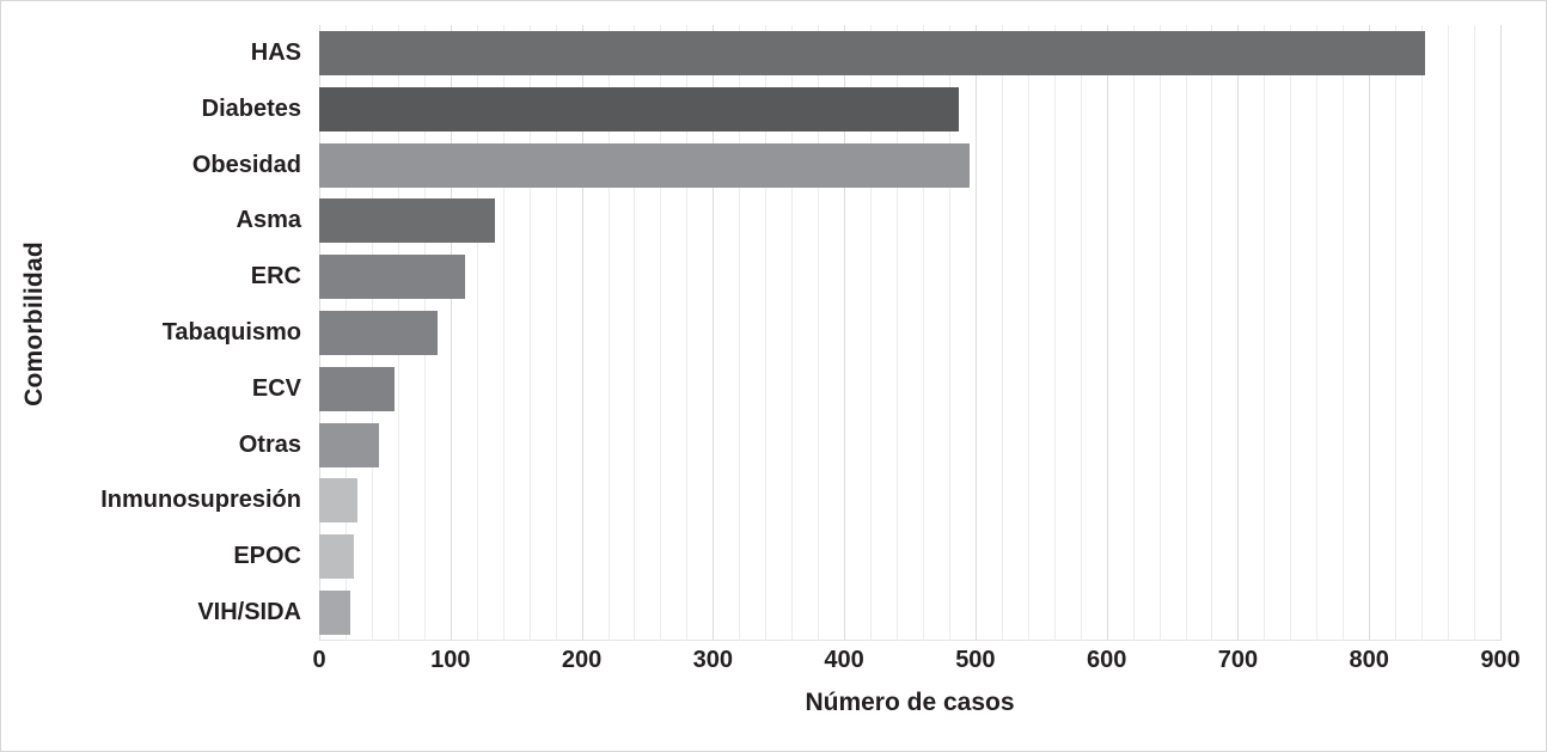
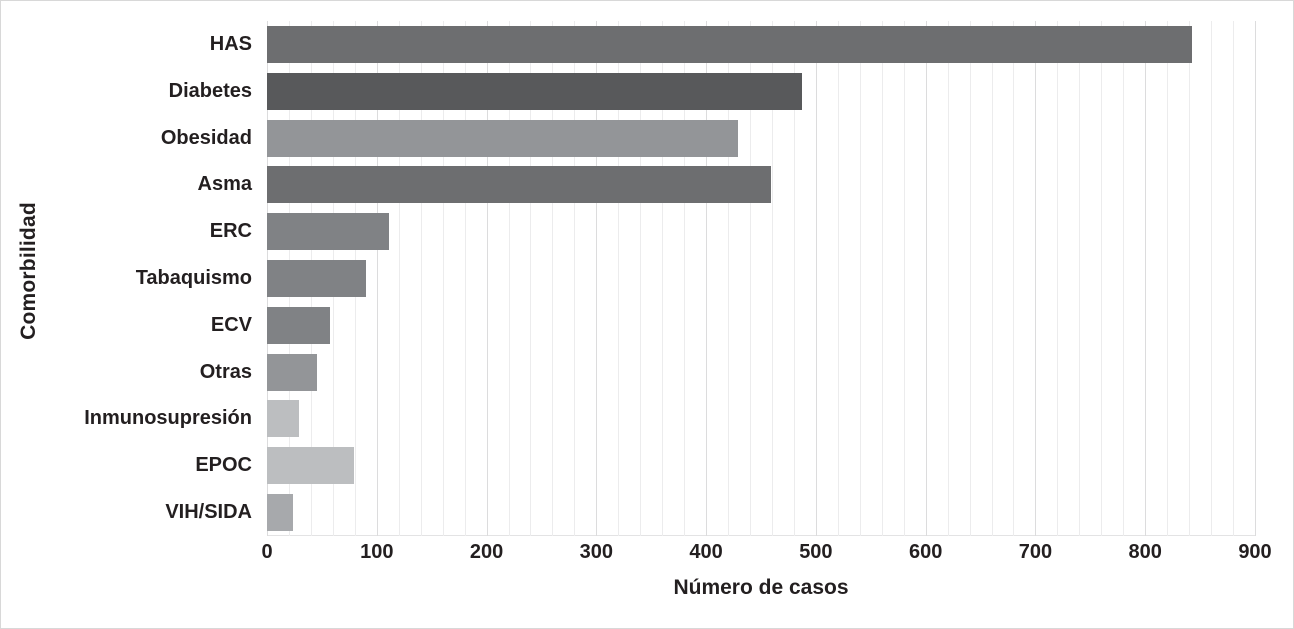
Obesidad: 496 -> 429
Asma: 134 -> 459
EPOC: 26 -> 79
